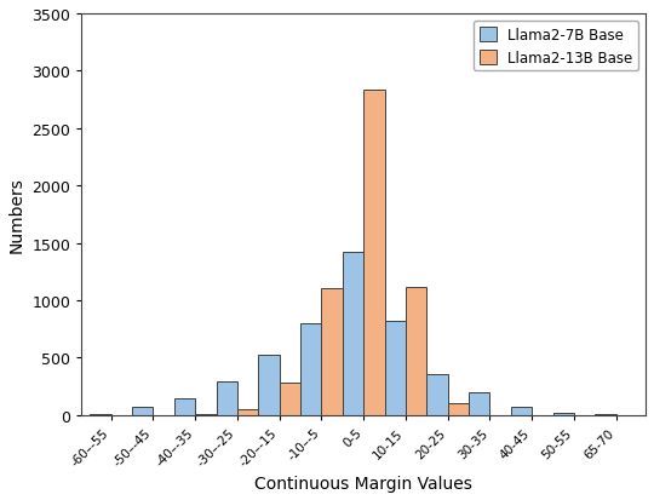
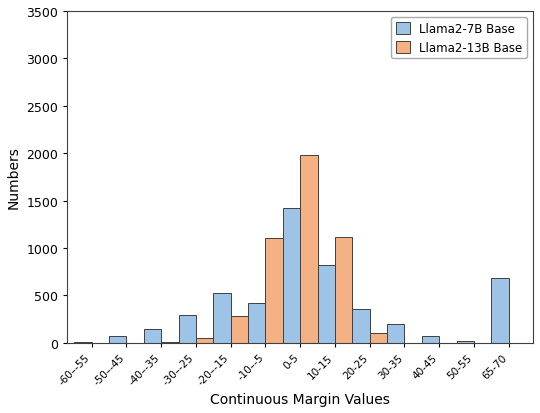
Llama2-7B Base/-10–-5: 800 -> 420
Llama2-13B Base/0-5: 2830 -> 1980
Llama2-7B Base/65-70: 0 -> 680
